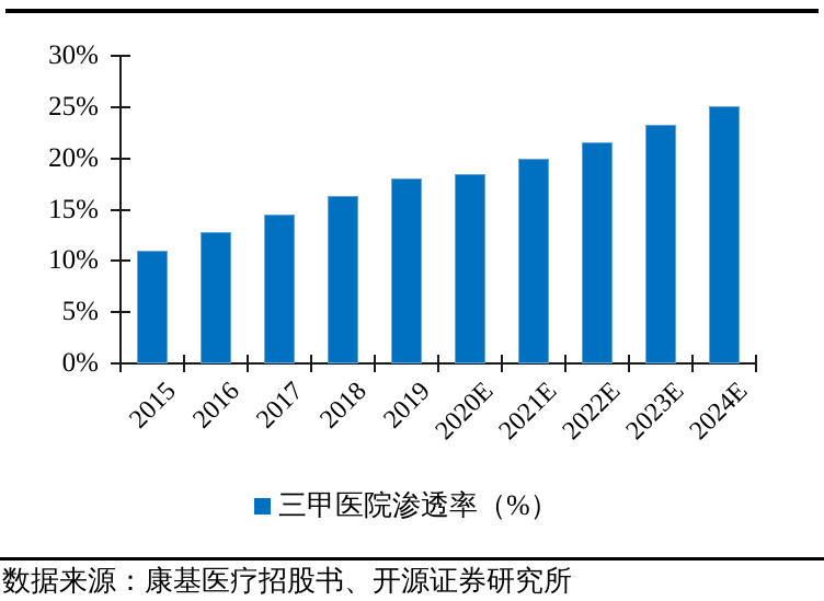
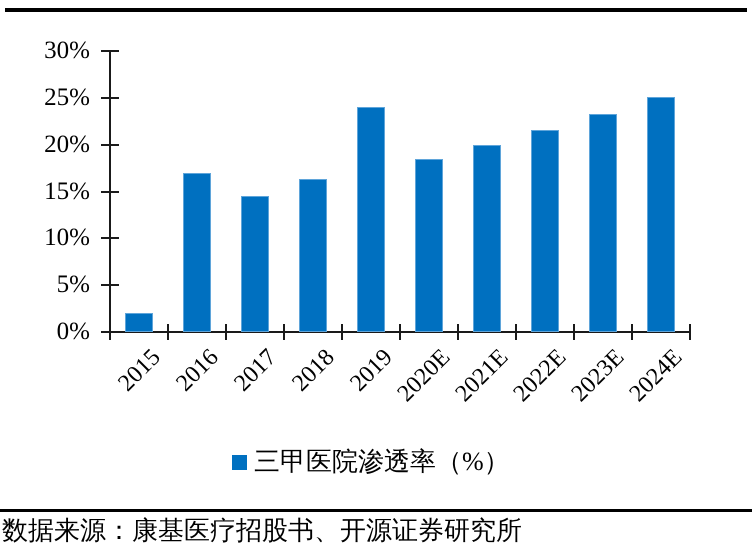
2015: 11% -> 2%
2016: 13% -> 17%
2019: 18% -> 24%
